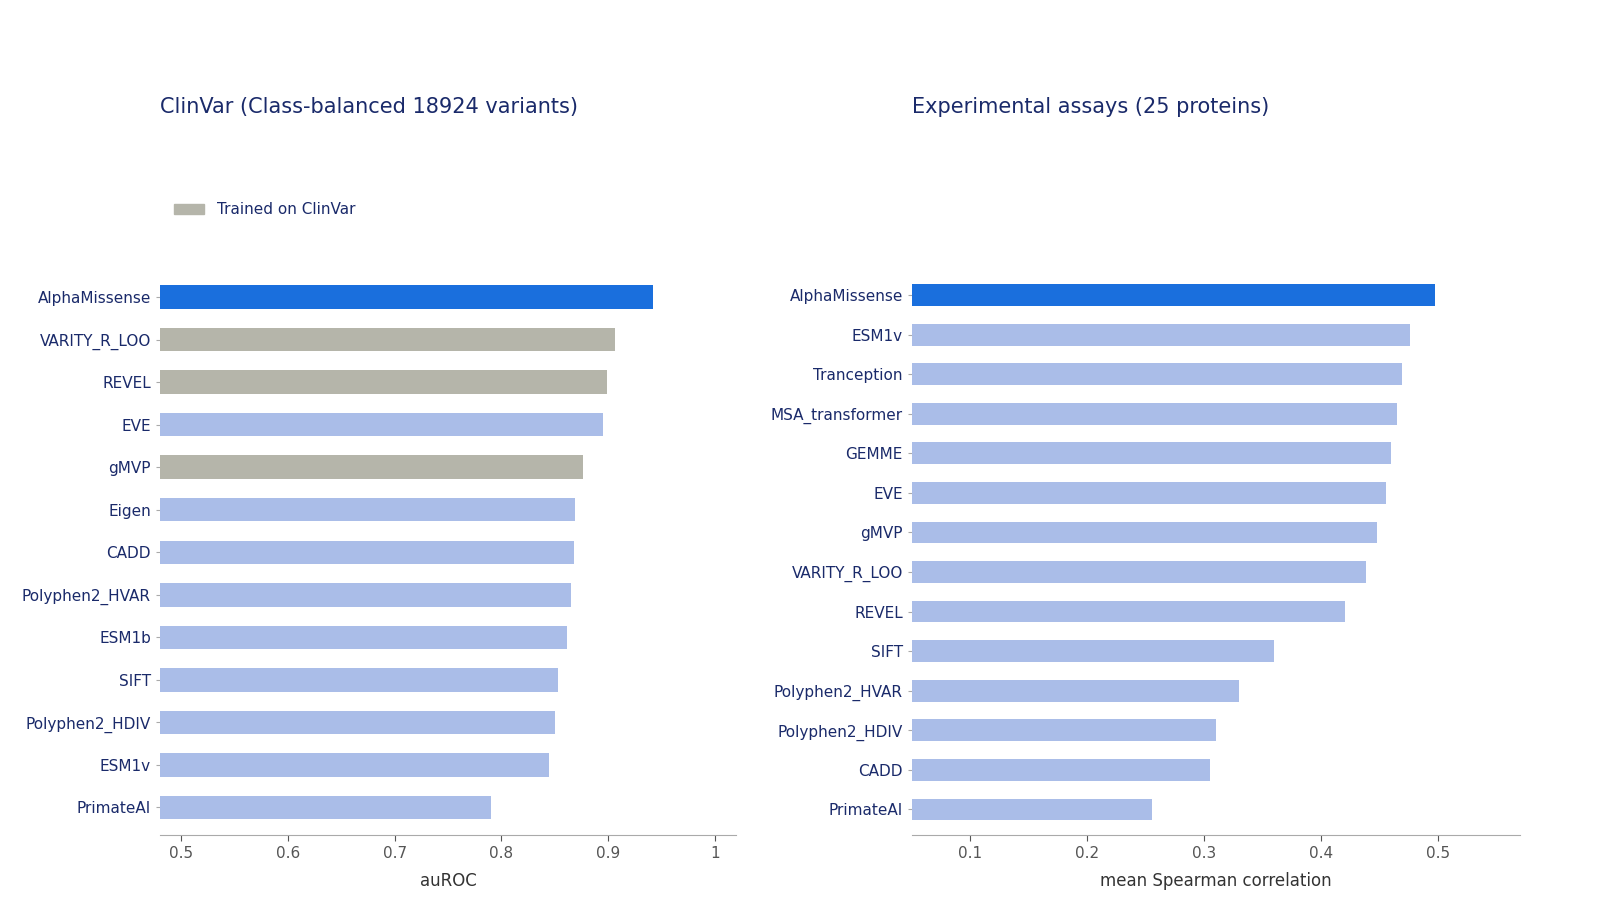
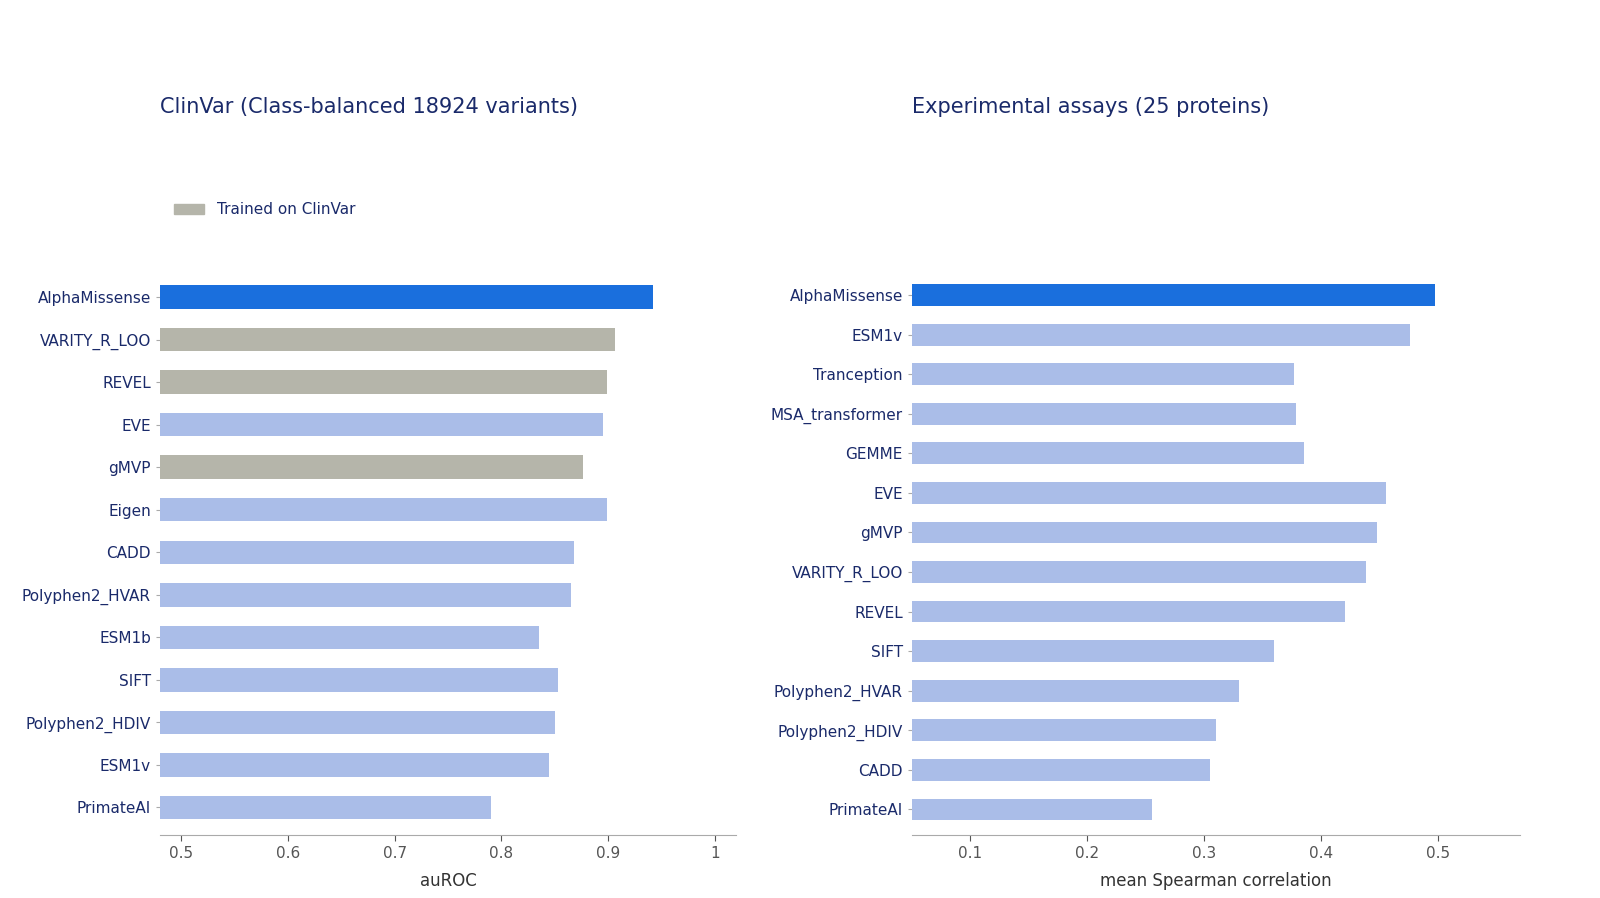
Eigen: 0.869 -> 0.899
ESM1b: 0.862 -> 0.835
Tranception: 0.469 -> 0.377
MSA_transformer: 0.465 -> 0.378
GEMME: 0.460 -> 0.385
